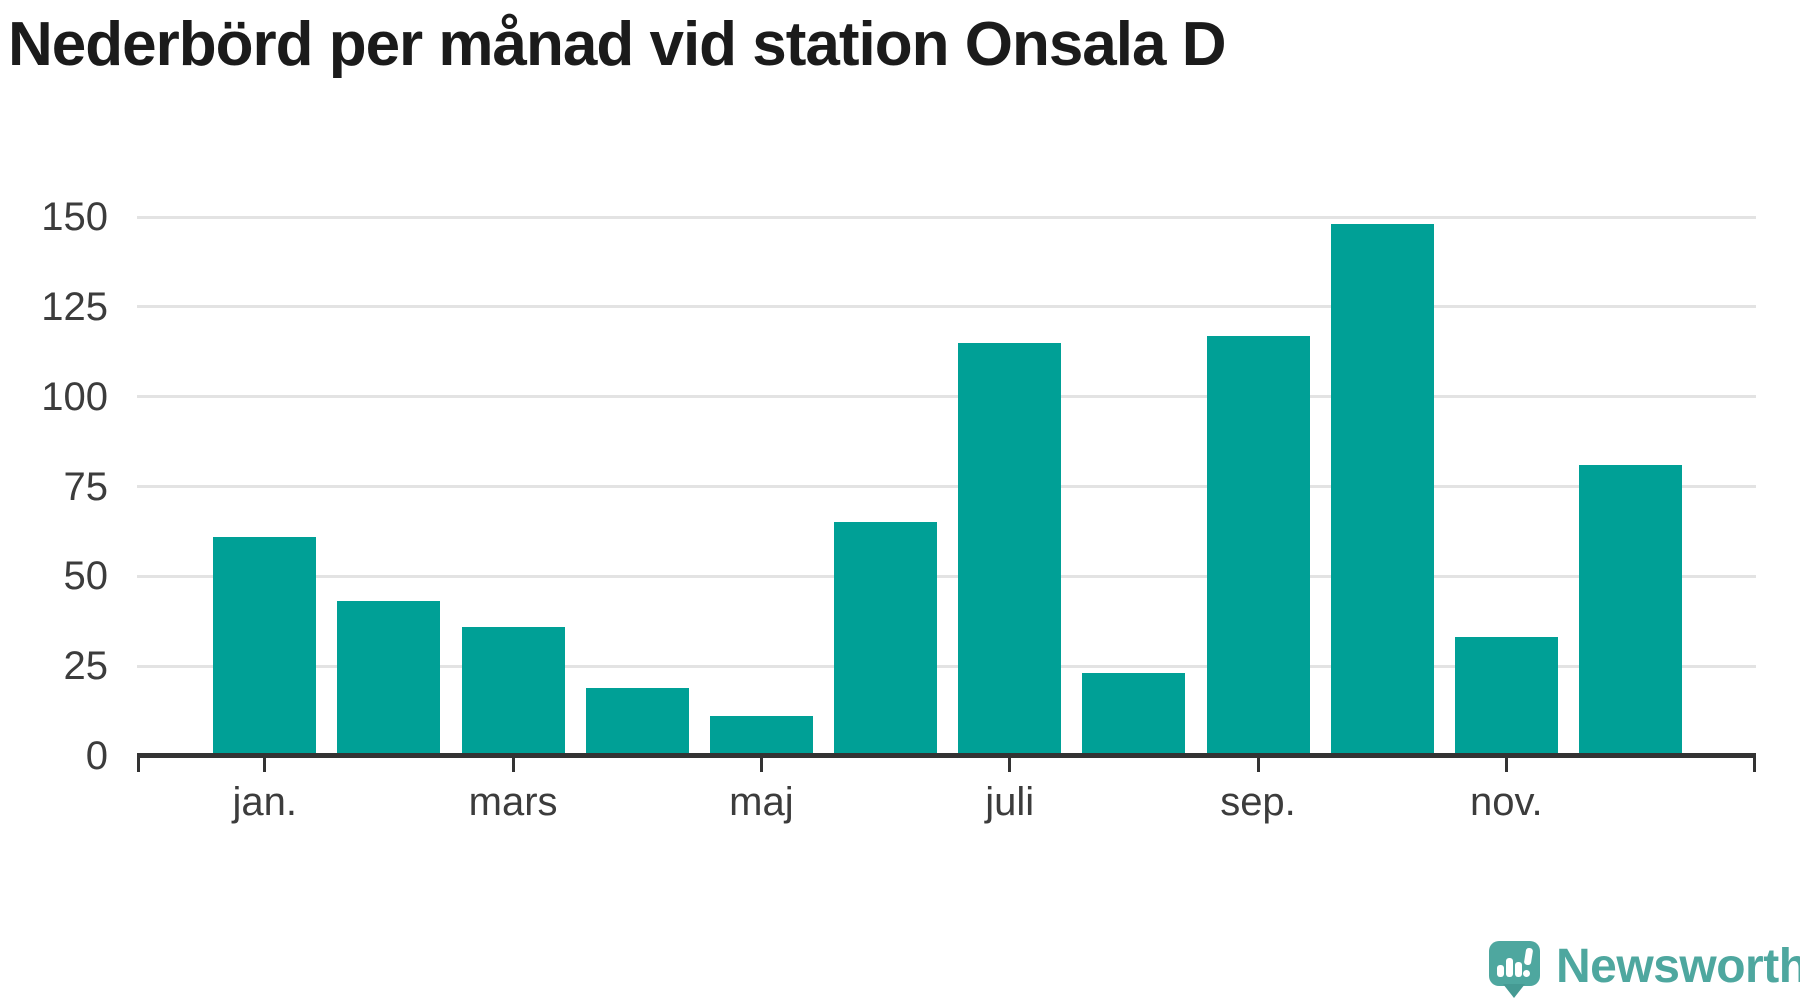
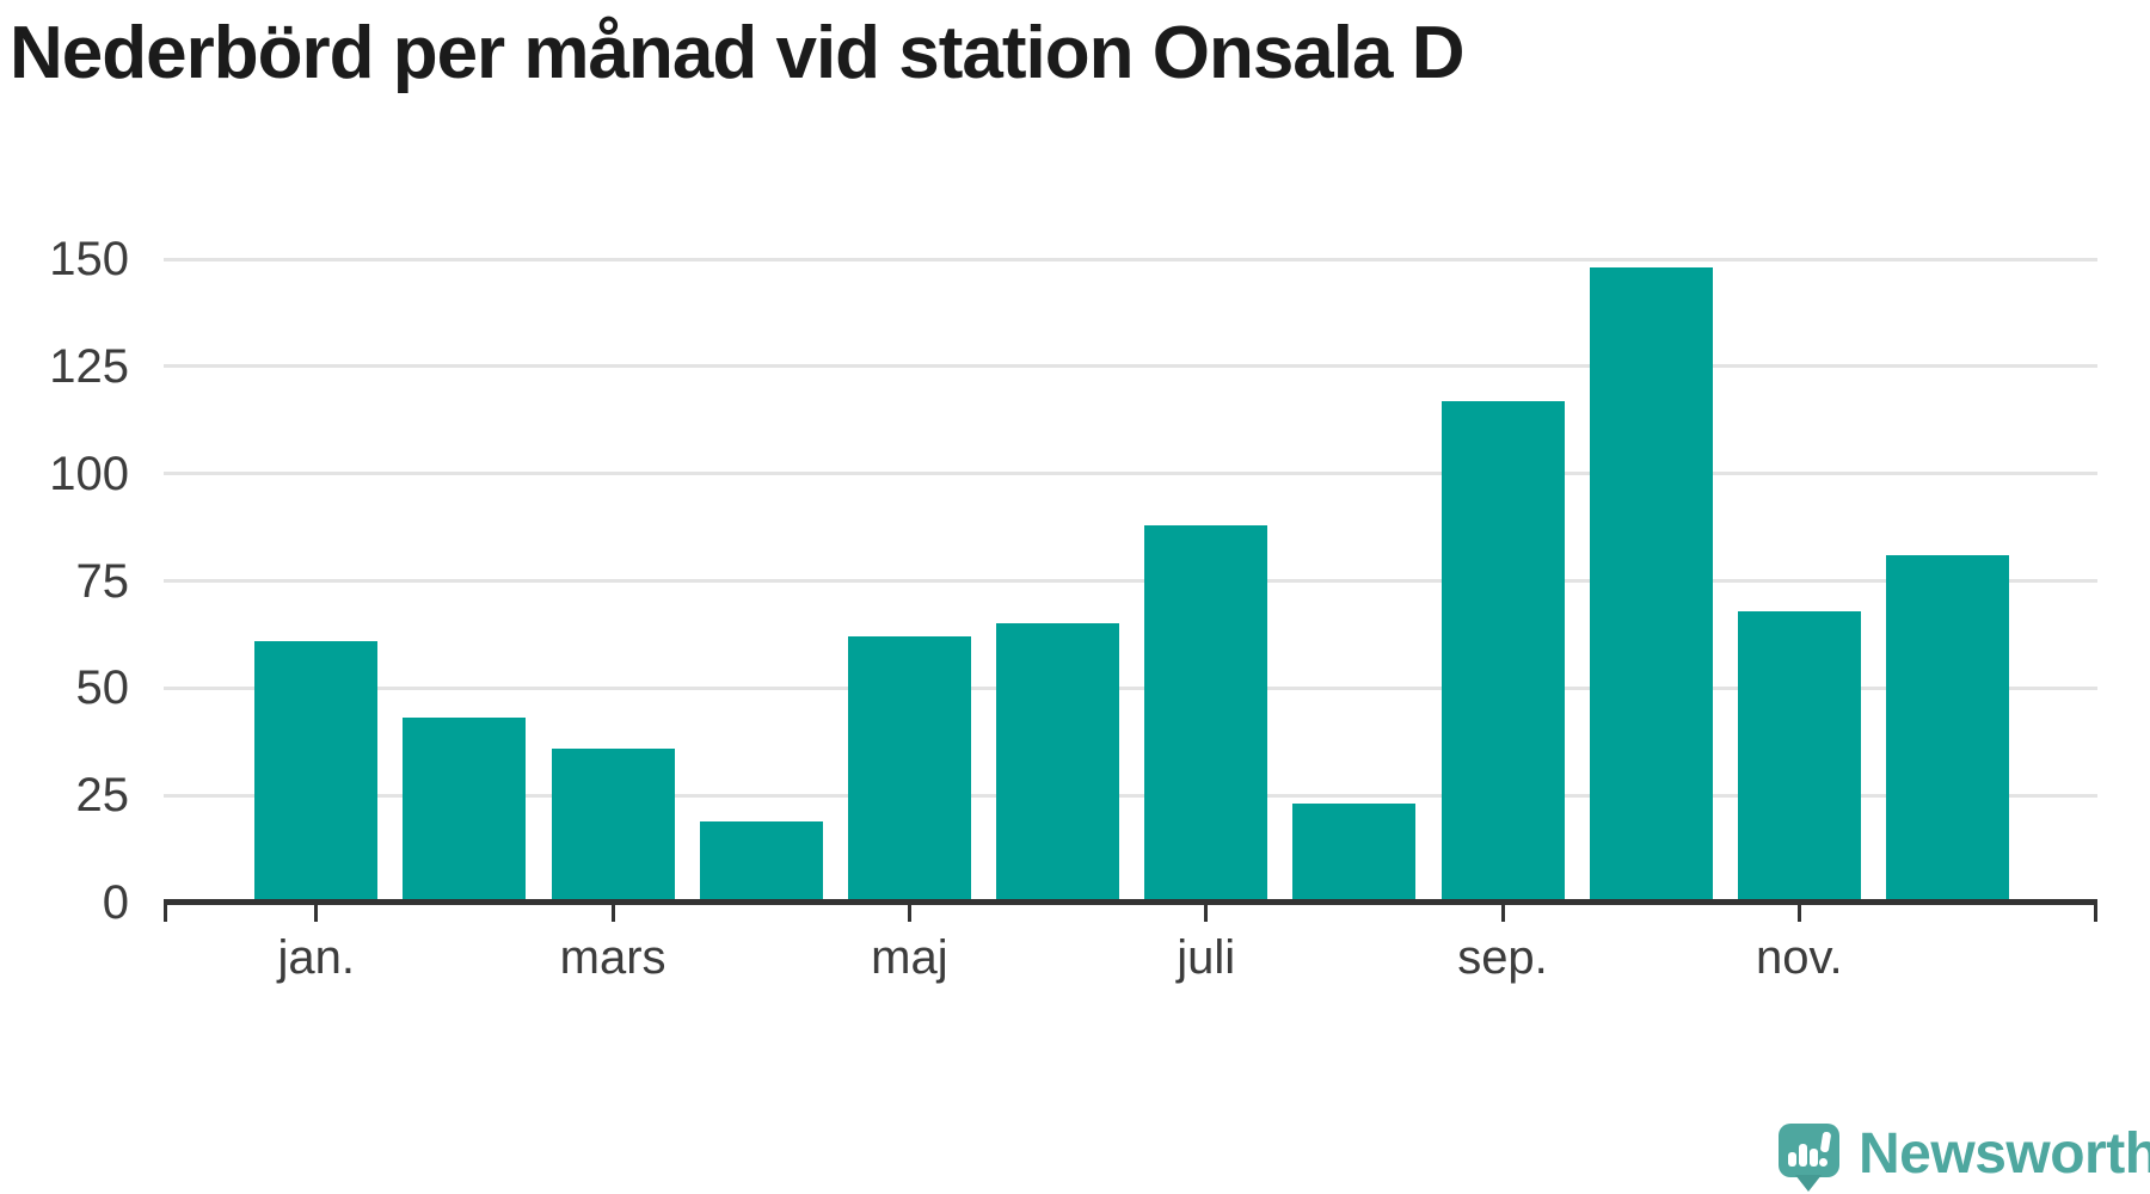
maj: 11 -> 62
juli: 115 -> 88
nov.: 33 -> 68
